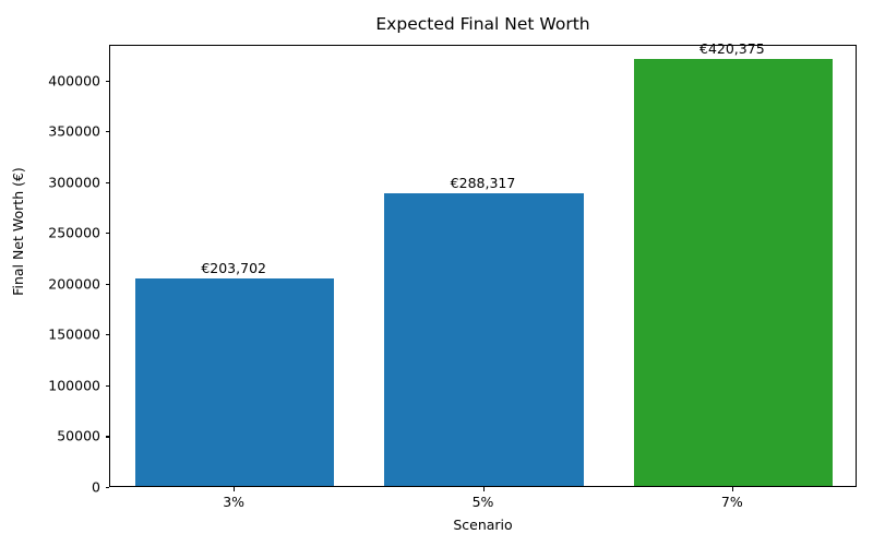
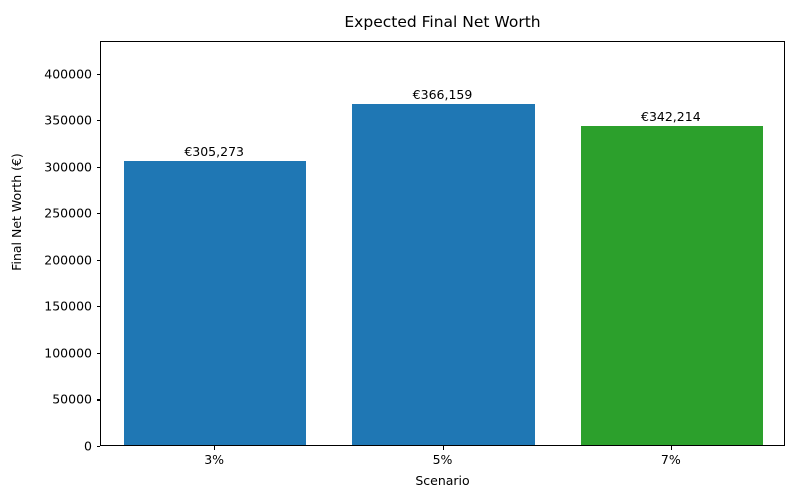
3%: €203,702 -> €305,273
5%: €288,317 -> €366,159
7%: €420,375 -> €342,214
